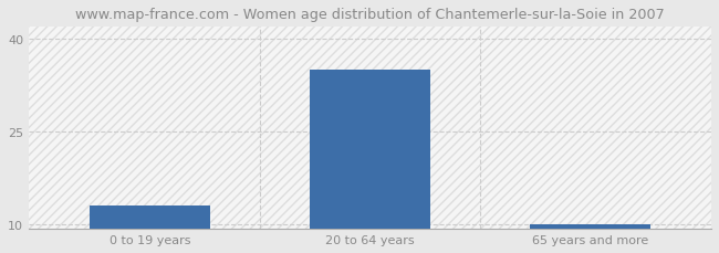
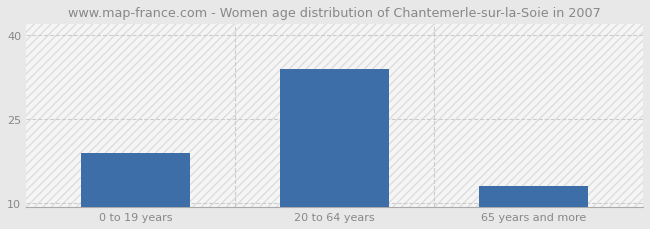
0 to 19 years: 13 -> 19
20 to 64 years: 35 -> 34
65 years and more: 10 -> 13
